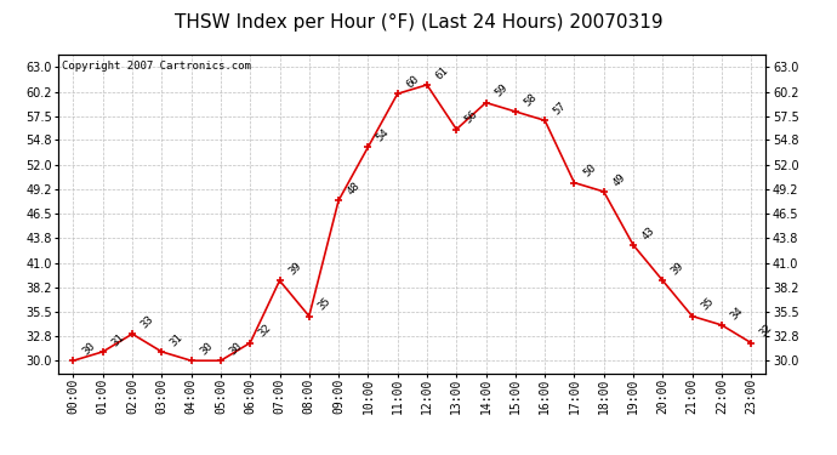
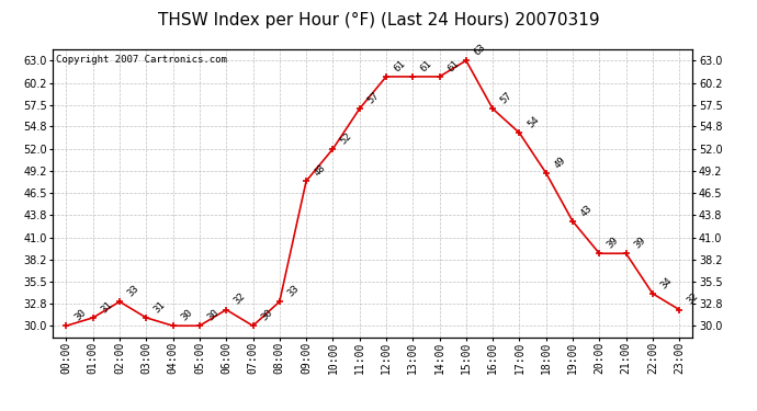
07:00: 39 -> 30
08:00: 35 -> 33
10:00: 54 -> 52
11:00: 60 -> 57
13:00: 56 -> 61
14:00: 59 -> 61
15:00: 58 -> 63
17:00: 50 -> 54
21:00: 35 -> 39
